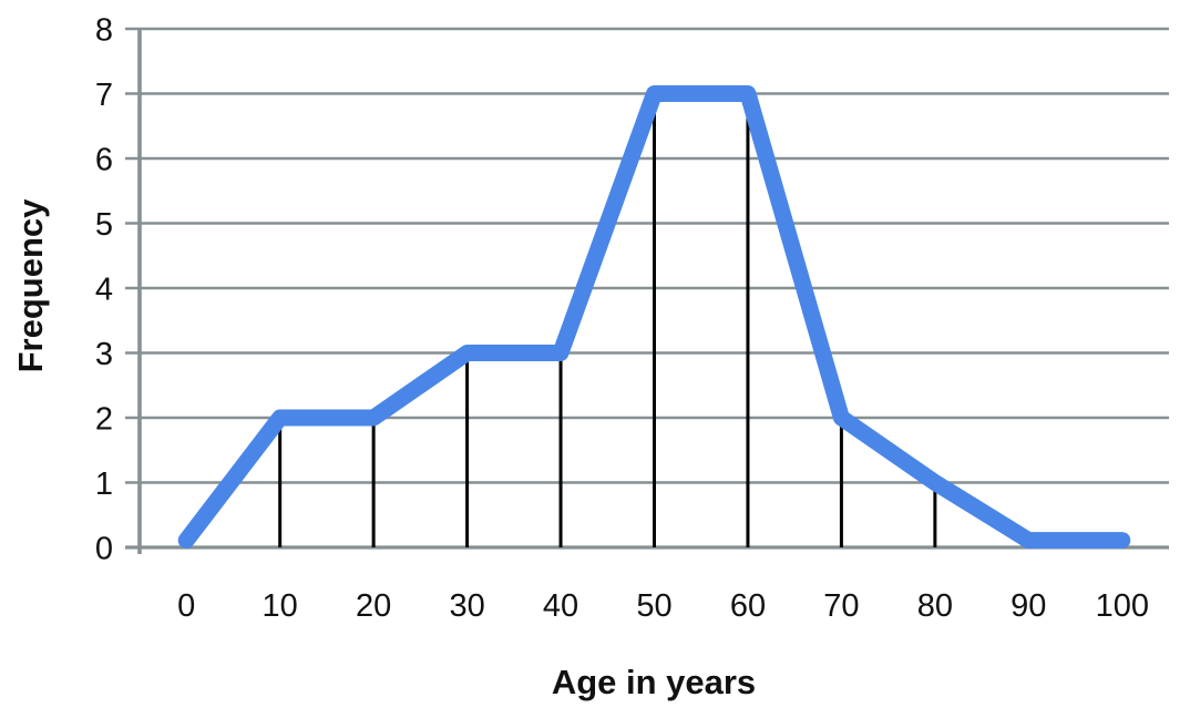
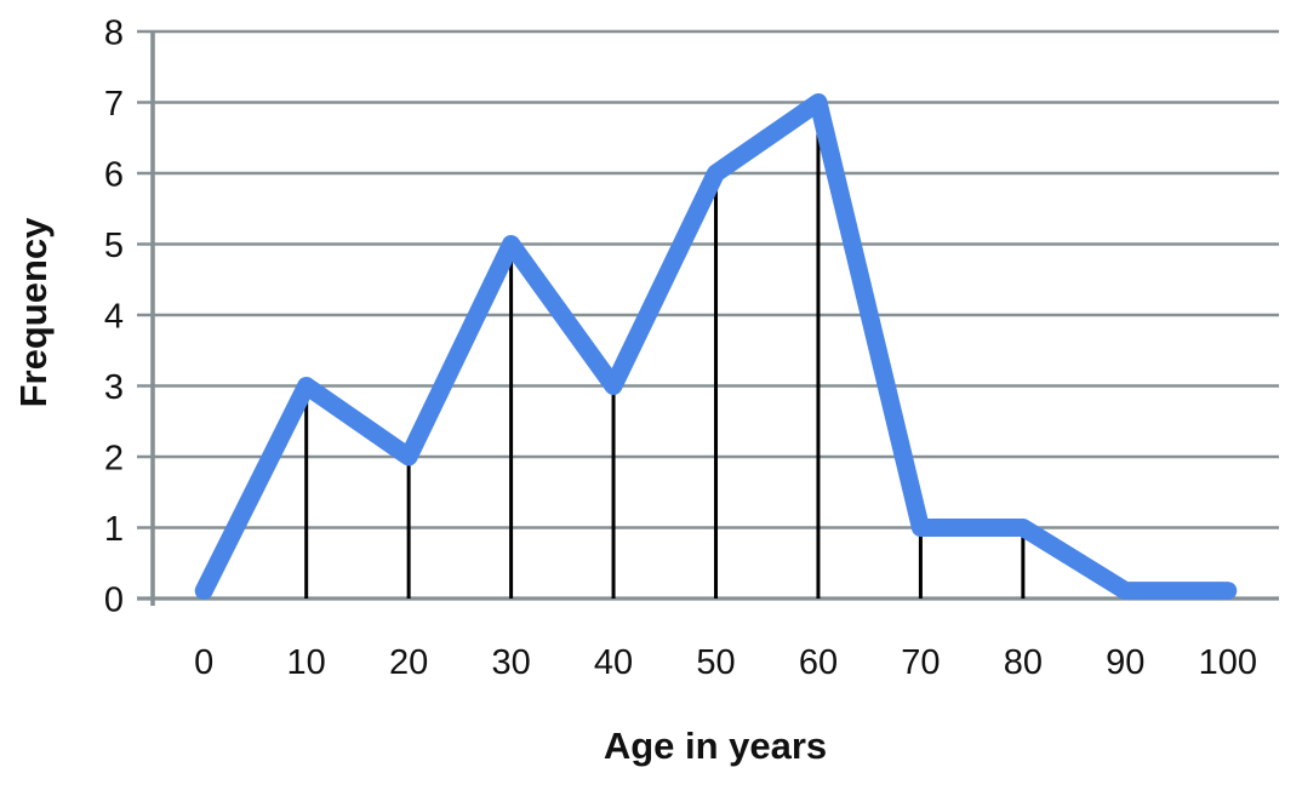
10: 2 -> 3
30: 3 -> 5
50: 7 -> 6
70: 2 -> 1
